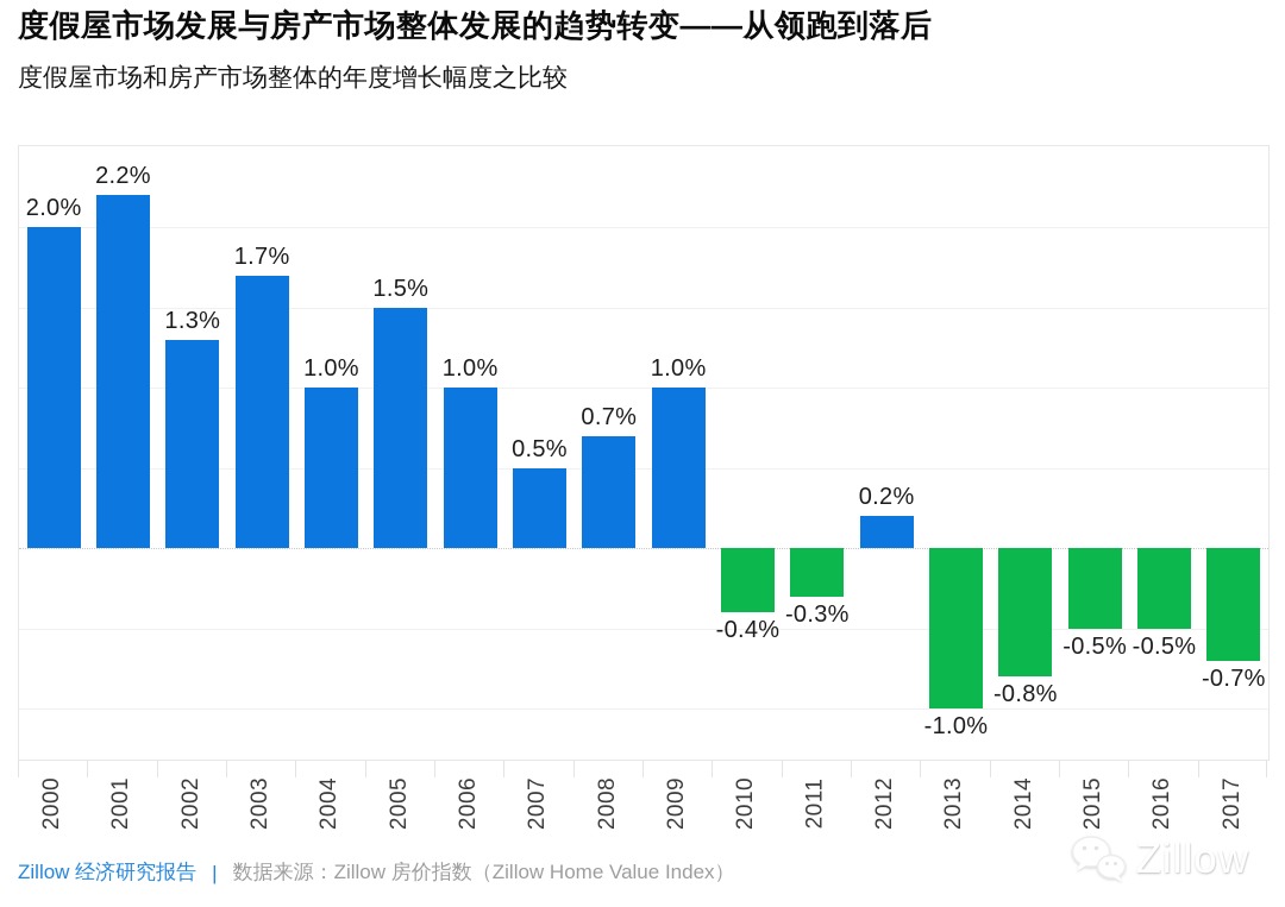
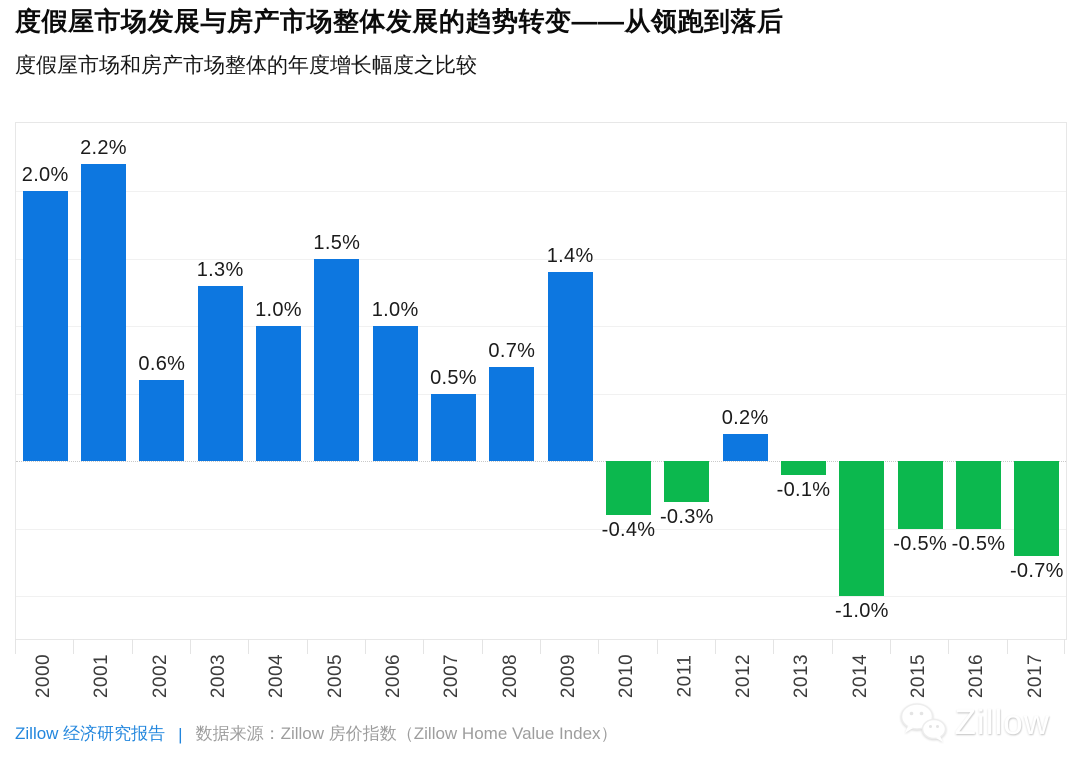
2002: 1.3% -> 0.6%
2003: 1.7% -> 1.3%
2009: 1.0% -> 1.4%
2013: -1.0% -> -0.1%
2014: -0.8% -> -1.0%
